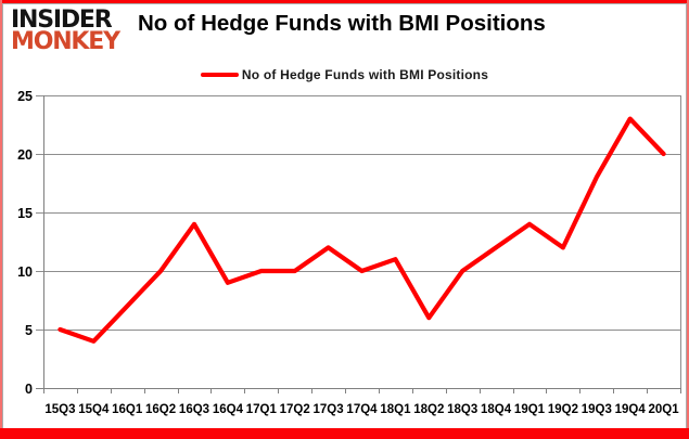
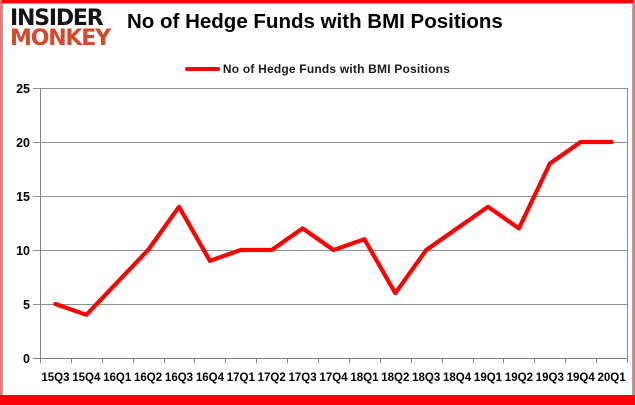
19Q4: 23 -> 20
